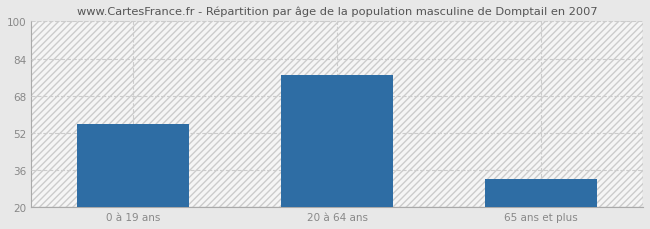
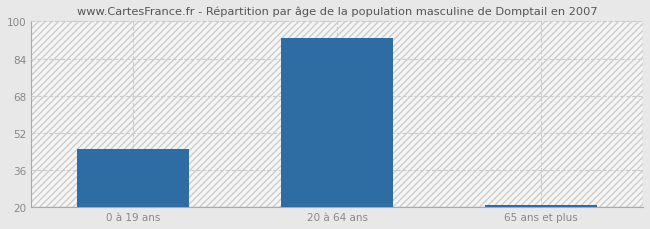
0 à 19 ans: 56 -> 45
20 à 64 ans: 77 -> 93
65 ans et plus: 32 -> 21
